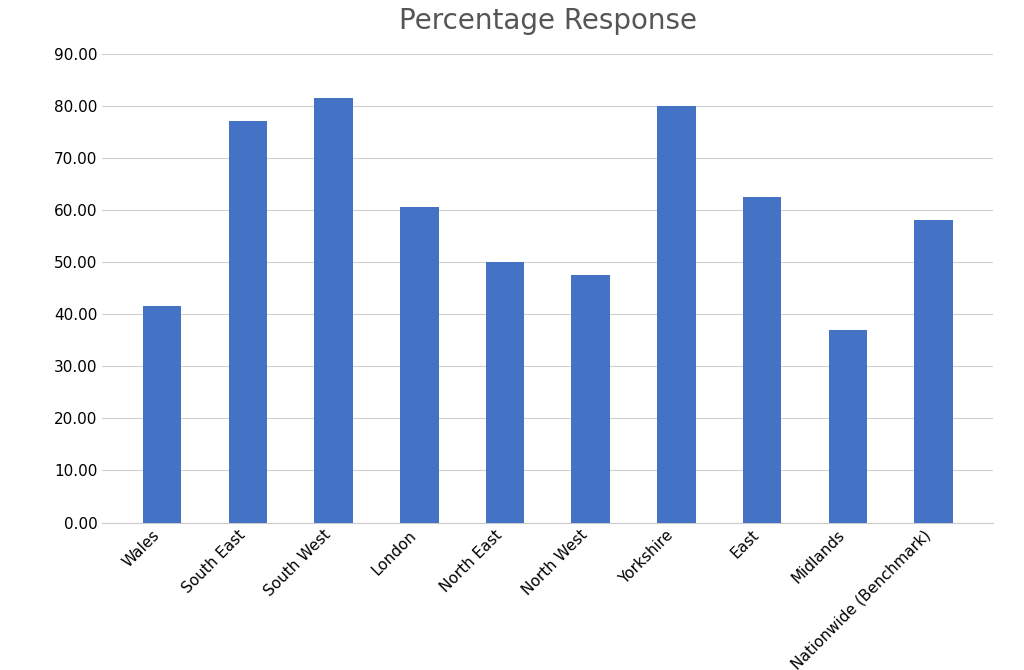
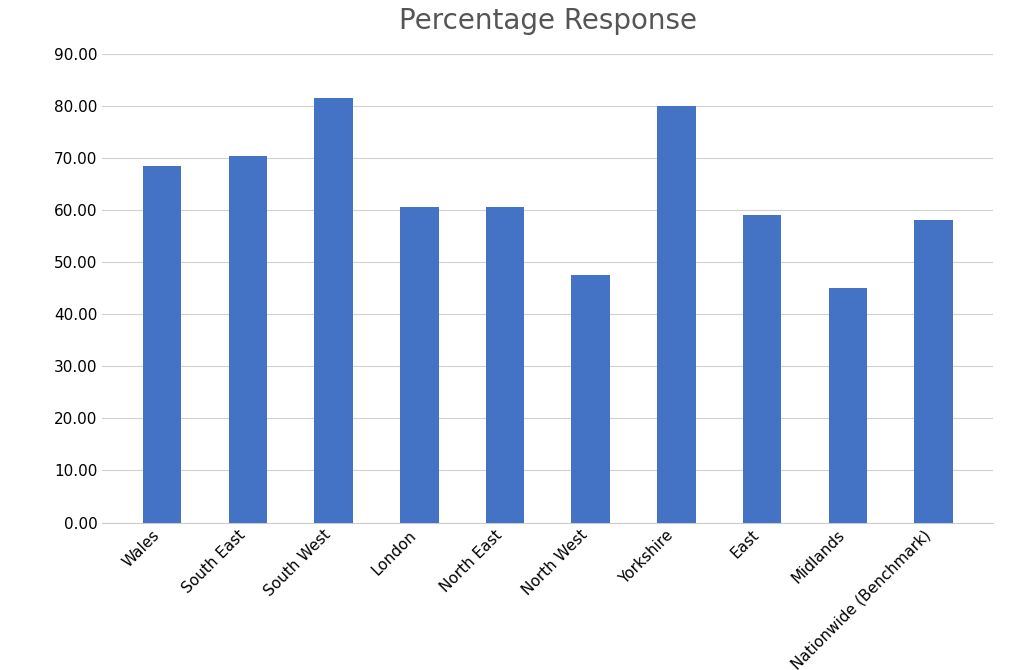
Wales: 41.5 -> 68.4
South East: 77.0 -> 70.4
North East: 50.0 -> 60.6
East: 62.5 -> 59.0
Midlands: 37.0 -> 45.0
